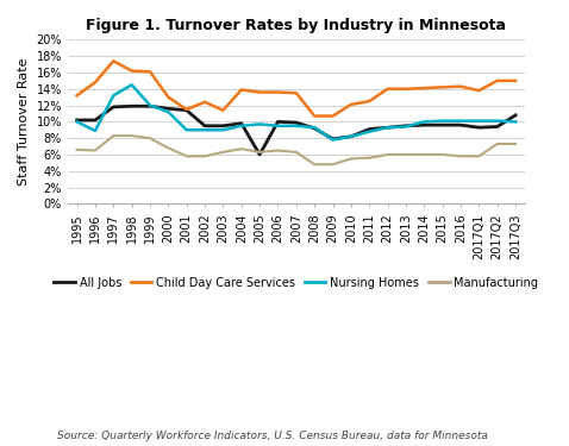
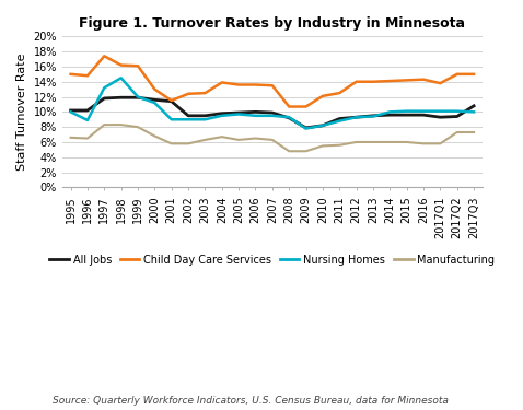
Child Day Care Services/1995: 13.2% -> 15.0%
Child Day Care Services/2003: 11.4% -> 12.5%
All Jobs/2005: 6.0% -> 9.9%
